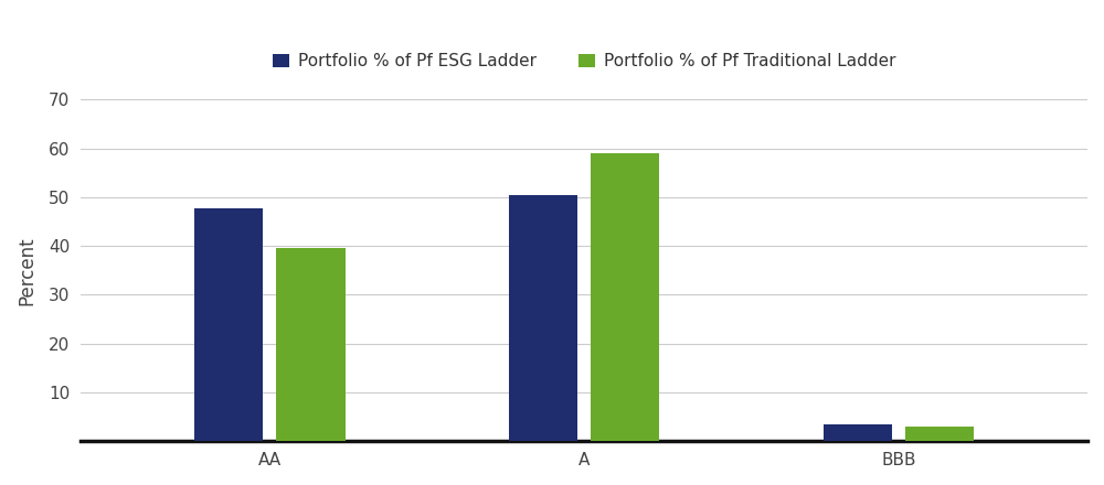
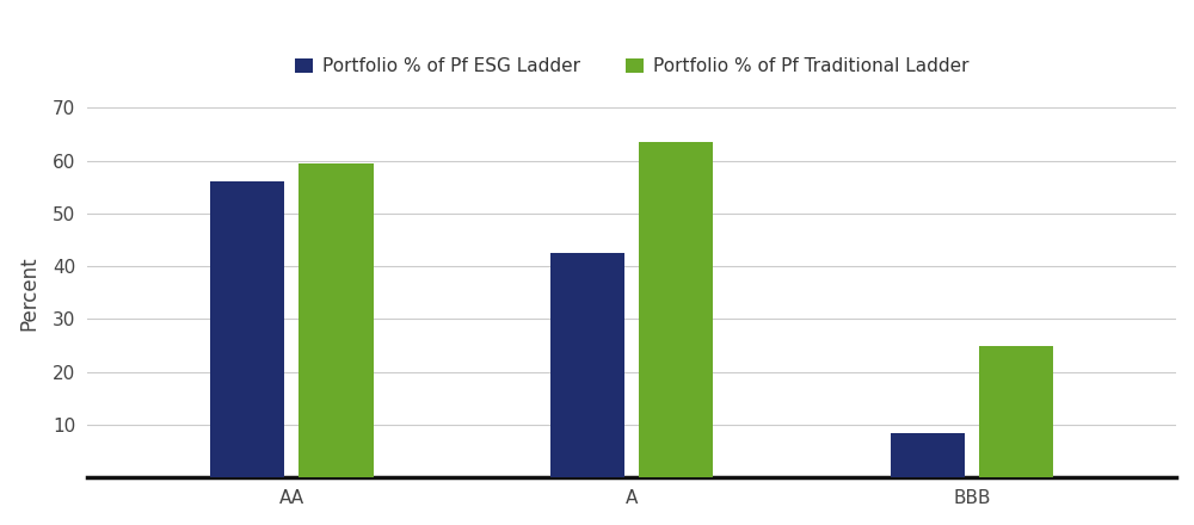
Portfolio % of Pf ESG Ladder/AA: 47.8 -> 56.0
Portfolio % of Pf Traditional Ladder/AA: 39.5 -> 59.5
Portfolio % of Pf ESG Ladder/A: 50.5 -> 42.5
Portfolio % of Pf Traditional Ladder/A: 59.0 -> 63.5
Portfolio % of Pf ESG Ladder/BBB: 3.5 -> 8.5
Portfolio % of Pf Traditional Ladder/BBB: 3.0 -> 25.0
